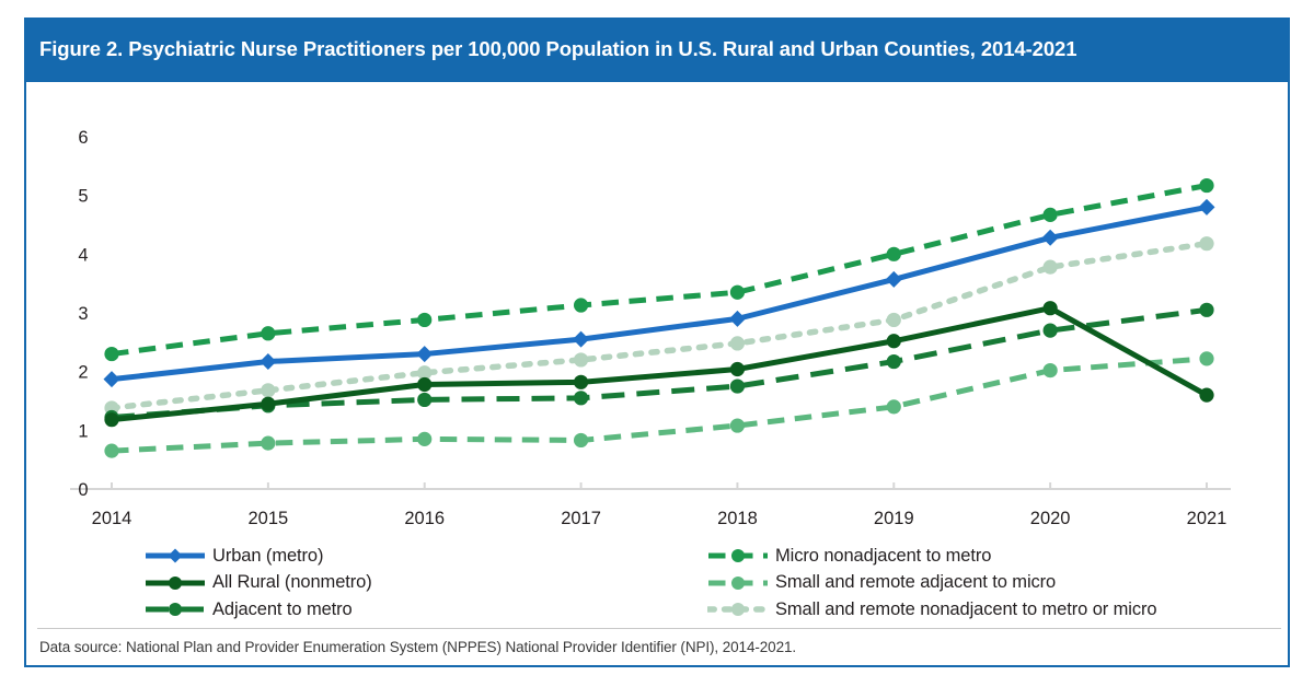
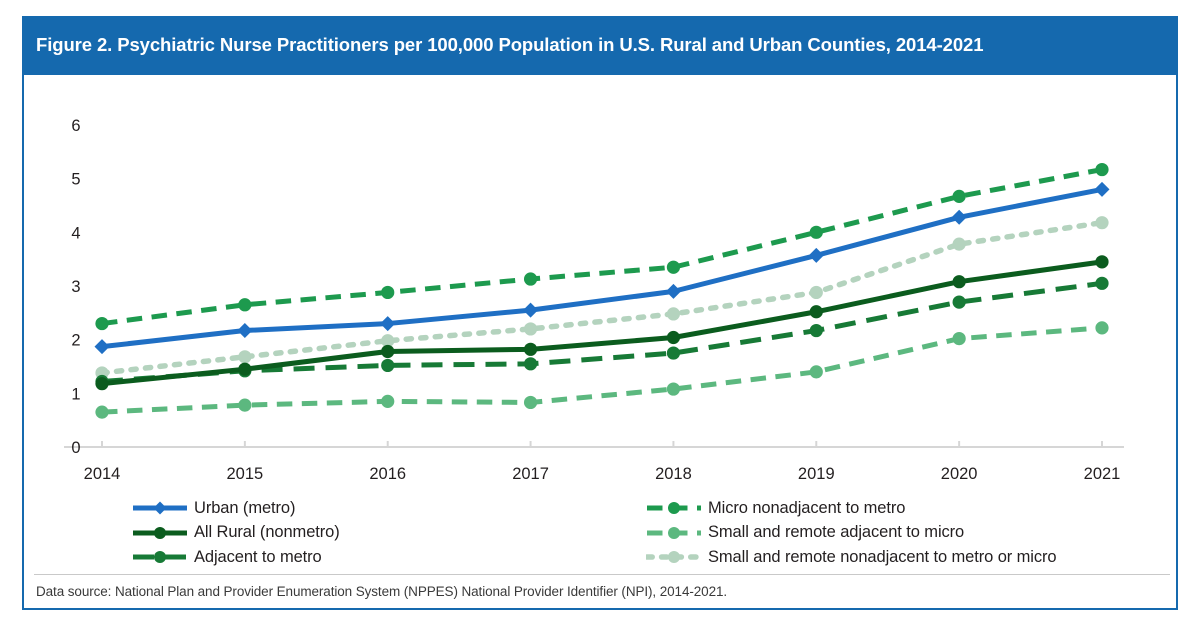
All Rural (nonmetro)/2021: 1.6 -> 3.5
